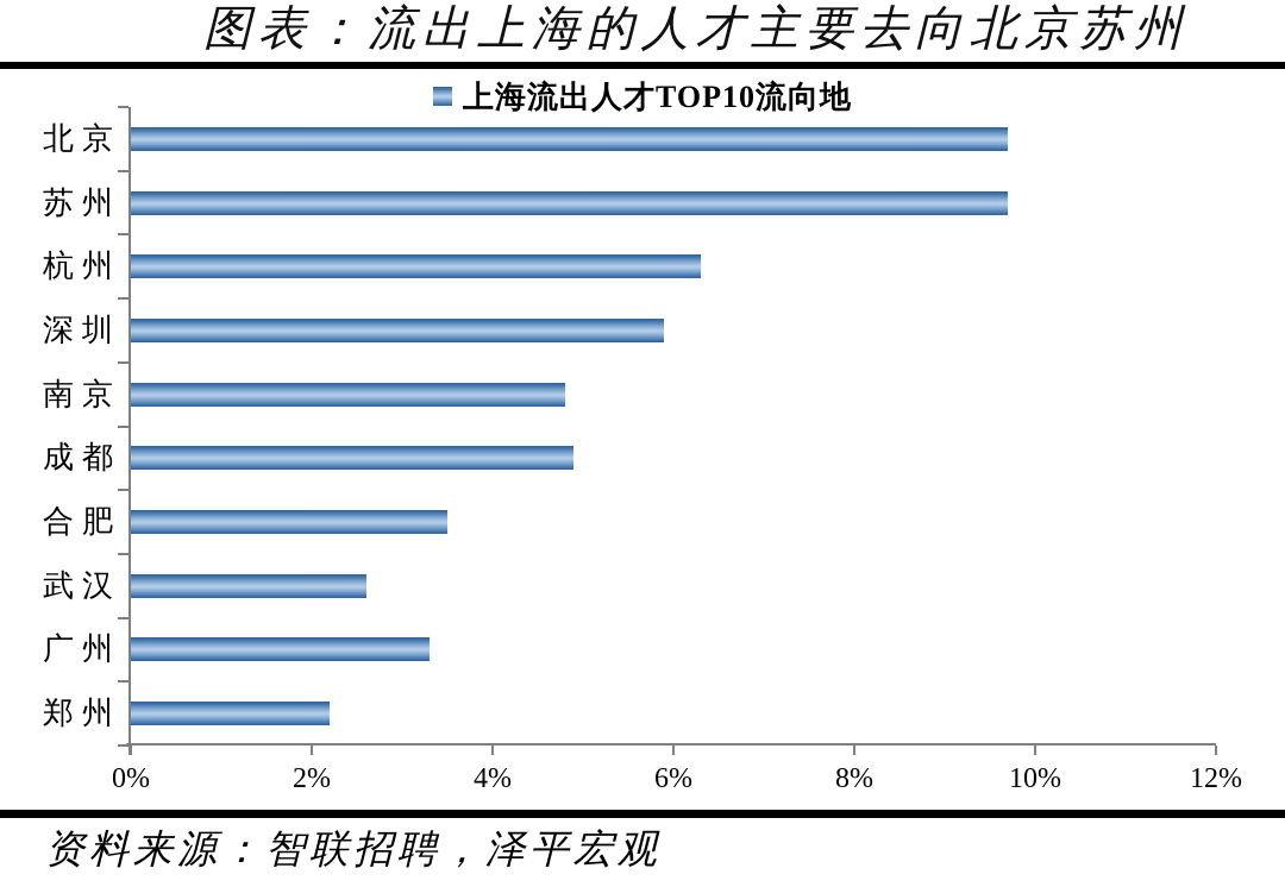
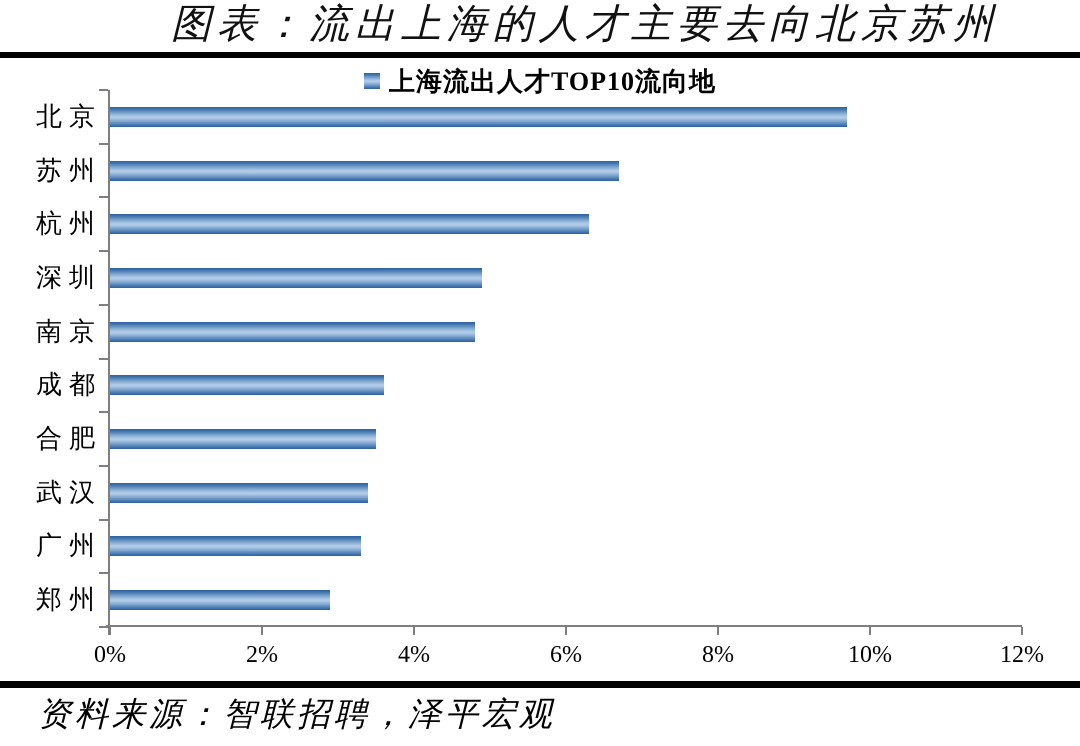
苏州: 9.7% -> 6.7%
深圳: 5.9% -> 4.9%
成都: 4.9% -> 3.6%
武汉: 2.6% -> 3.4%
郑州: 2.2% -> 2.9%
